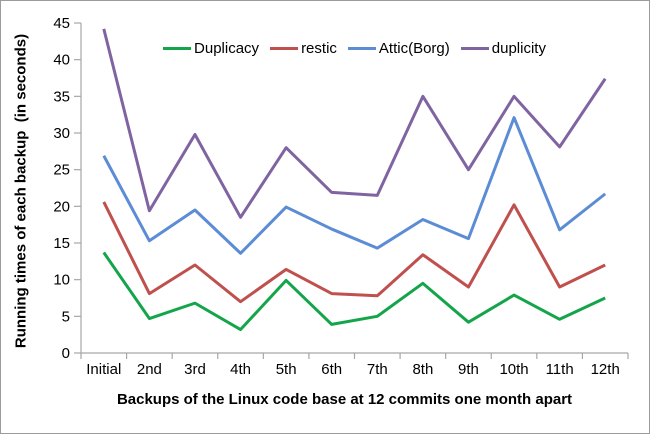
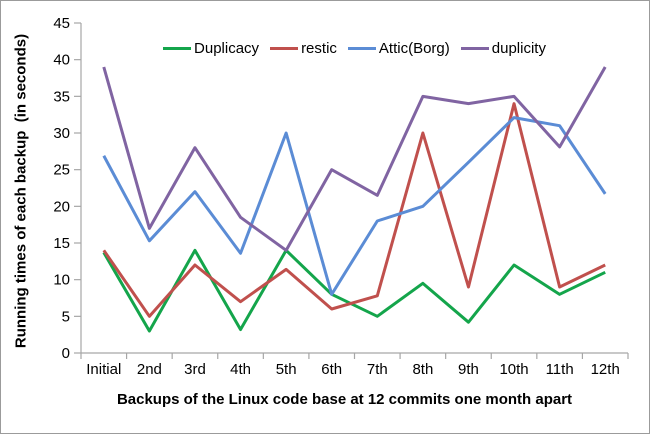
restic/Initial: 21 -> 14
duplicity/Initial: 44 -> 39
Duplicacy/2nd: 5 -> 3
restic/2nd: 8 -> 5
duplicity/2nd: 19 -> 17
Duplicacy/3rd: 7 -> 14
Attic(Borg)/3rd: 20 -> 22
duplicity/3rd: 30 -> 28
Duplicacy/5th: 10 -> 14
Attic(Borg)/5th: 20 -> 30
duplicity/5th: 28 -> 14
Duplicacy/6th: 4 -> 8
restic/6th: 8 -> 6
Attic(Borg)/6th: 17 -> 8
duplicity/6th: 22 -> 25
Attic(Borg)/7th: 14 -> 18
restic/8th: 13 -> 30
Attic(Borg)/8th: 18 -> 20
Attic(Borg)/9th: 16 -> 26
duplicity/9th: 25 -> 34
Duplicacy/10th: 8 -> 12
restic/10th: 20 -> 34
Duplicacy/11th: 5 -> 8
Attic(Borg)/11th: 17 -> 31
Duplicacy/12th: 8 -> 11
duplicity/12th: 37 -> 39
